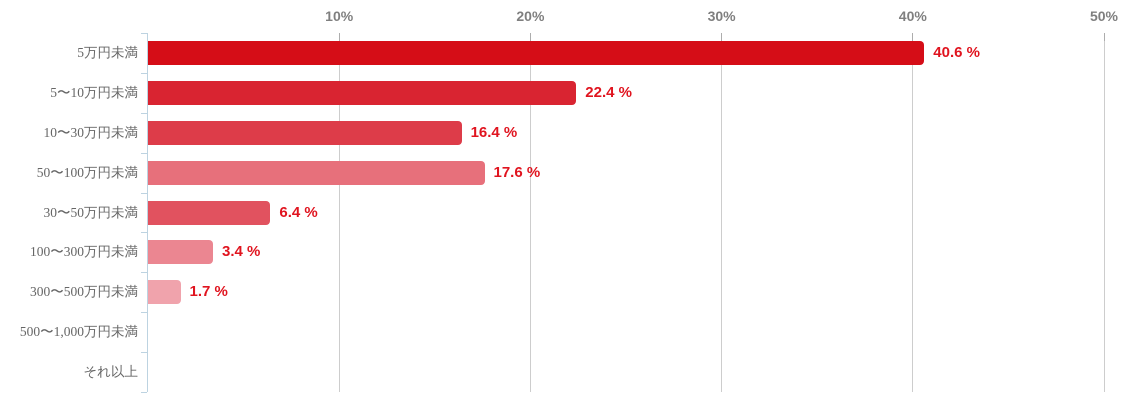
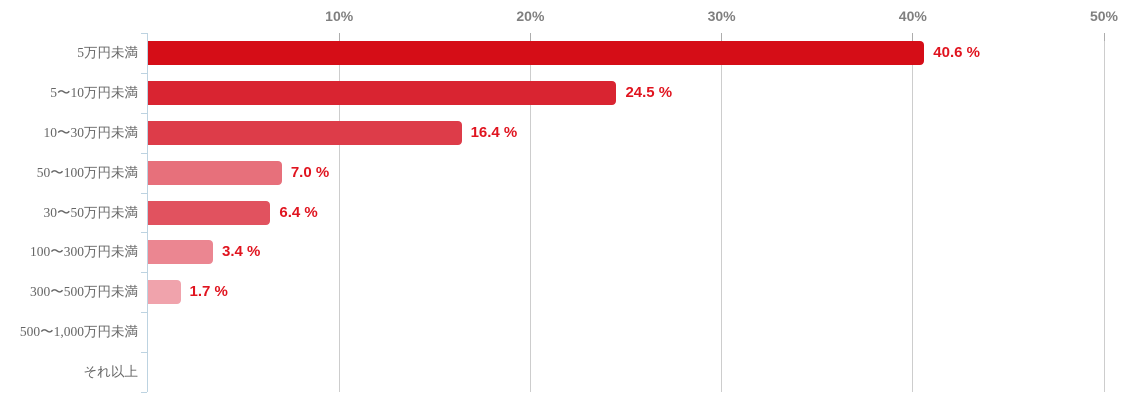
5〜10万円未満: 22.4 -> 24.5
50〜100万円未満: 17.6 -> 7.0
